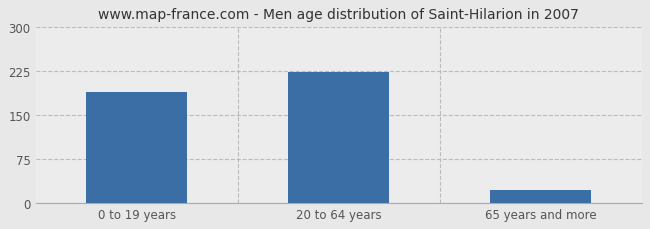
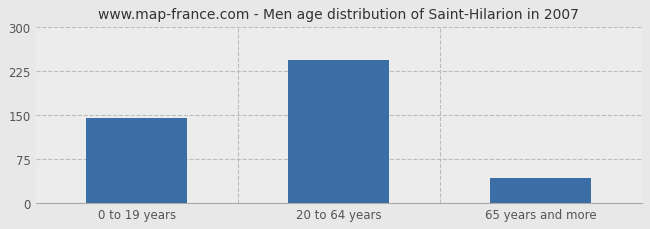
0 to 19 years: 188 -> 145
20 to 64 years: 222 -> 243
65 years and more: 22 -> 43
